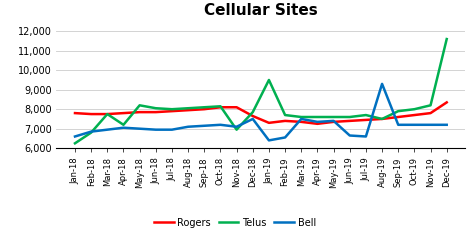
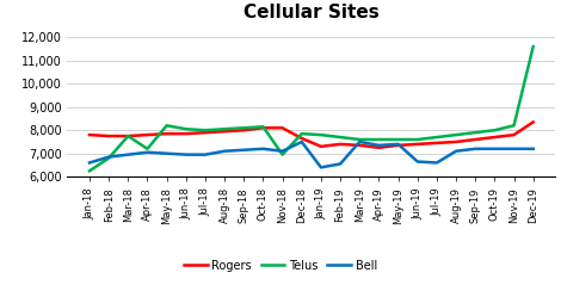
Telus/Jan-19: 9,500 -> 7,800
Telus/Aug-19: 7,500 -> 7,800
Bell/Aug-19: 9,300 -> 7,100
